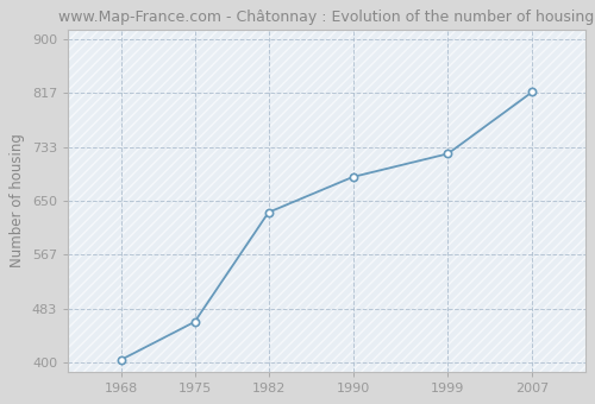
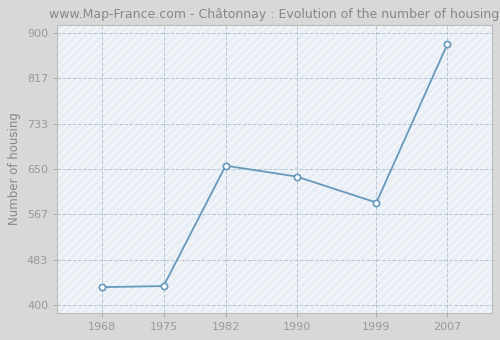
1968: 403 -> 432
1975: 462 -> 434
1982: 632 -> 656
1990: 687 -> 636
1999: 723 -> 588
2007: 819 -> 880
